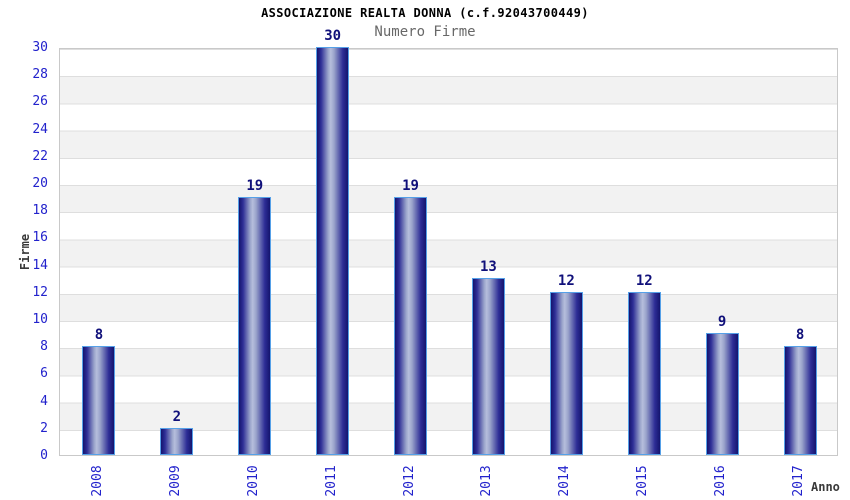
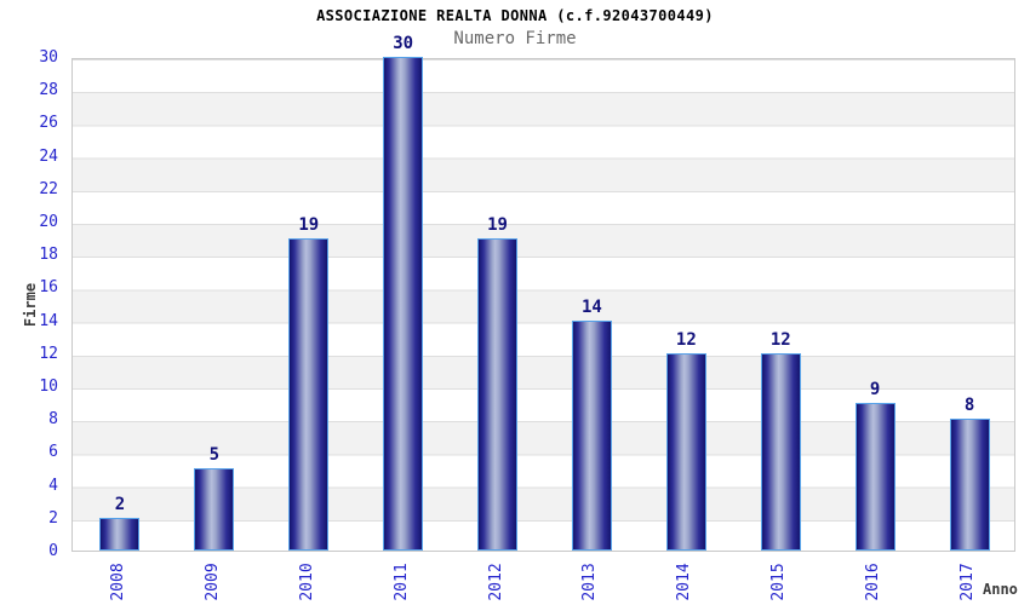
2008: 8 -> 2
2009: 2 -> 5
2013: 13 -> 14
